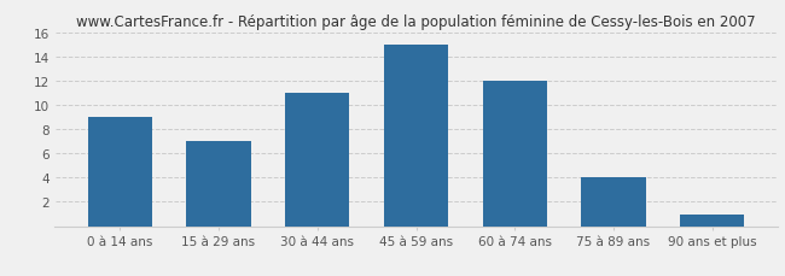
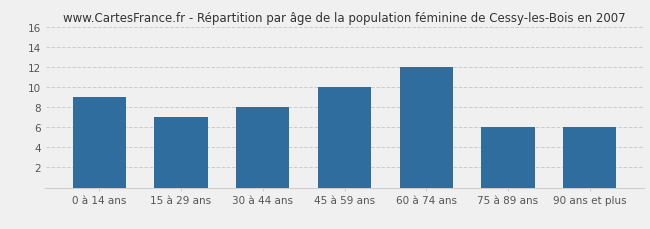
30 à 44 ans: 11 -> 8
45 à 59 ans: 15 -> 10
75 à 89 ans: 4 -> 6
90 ans et plus: 1 -> 6
